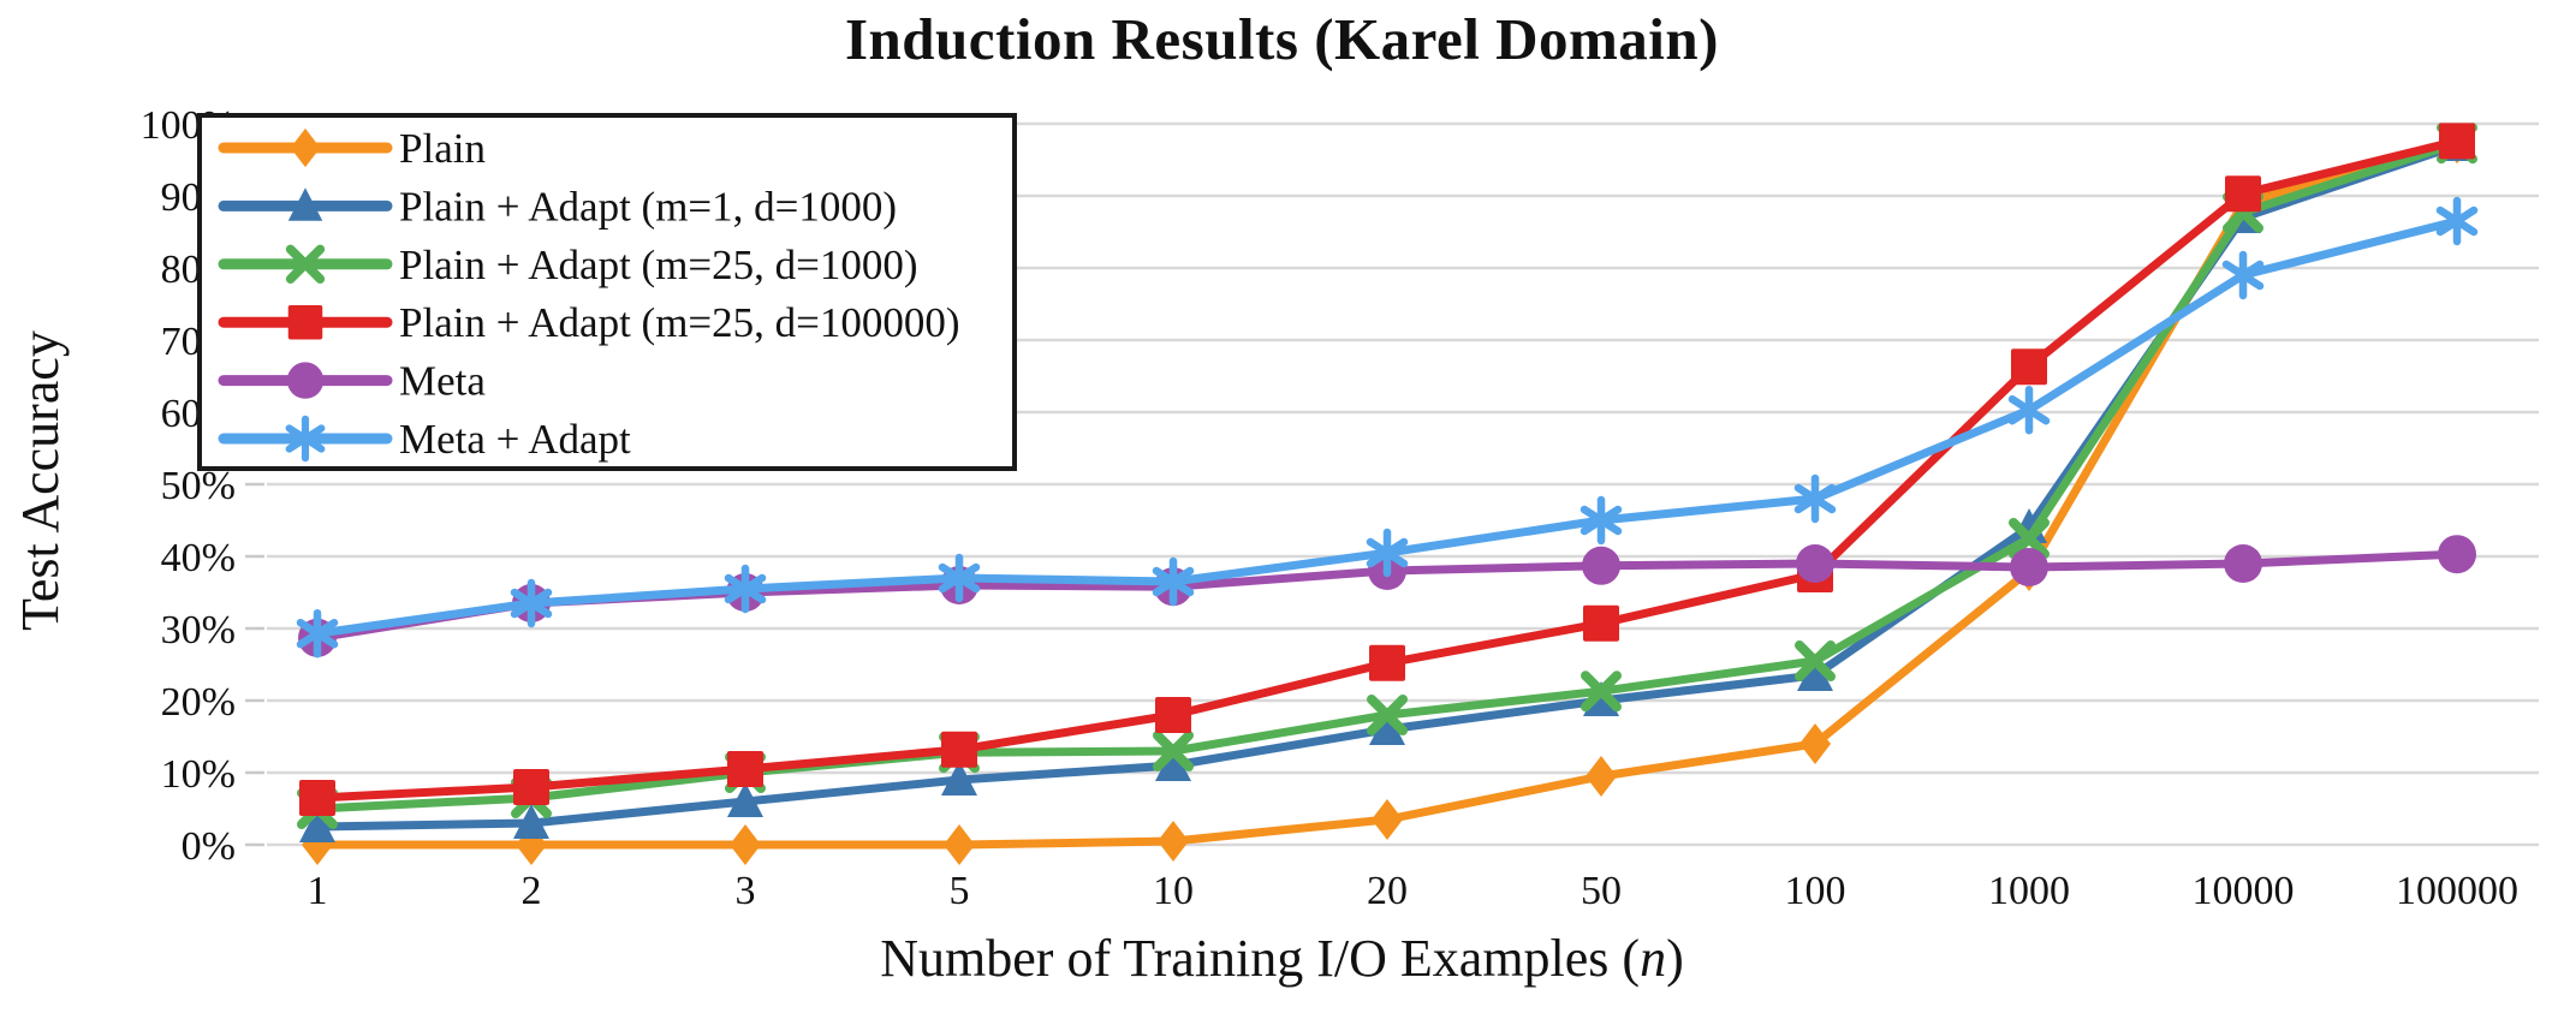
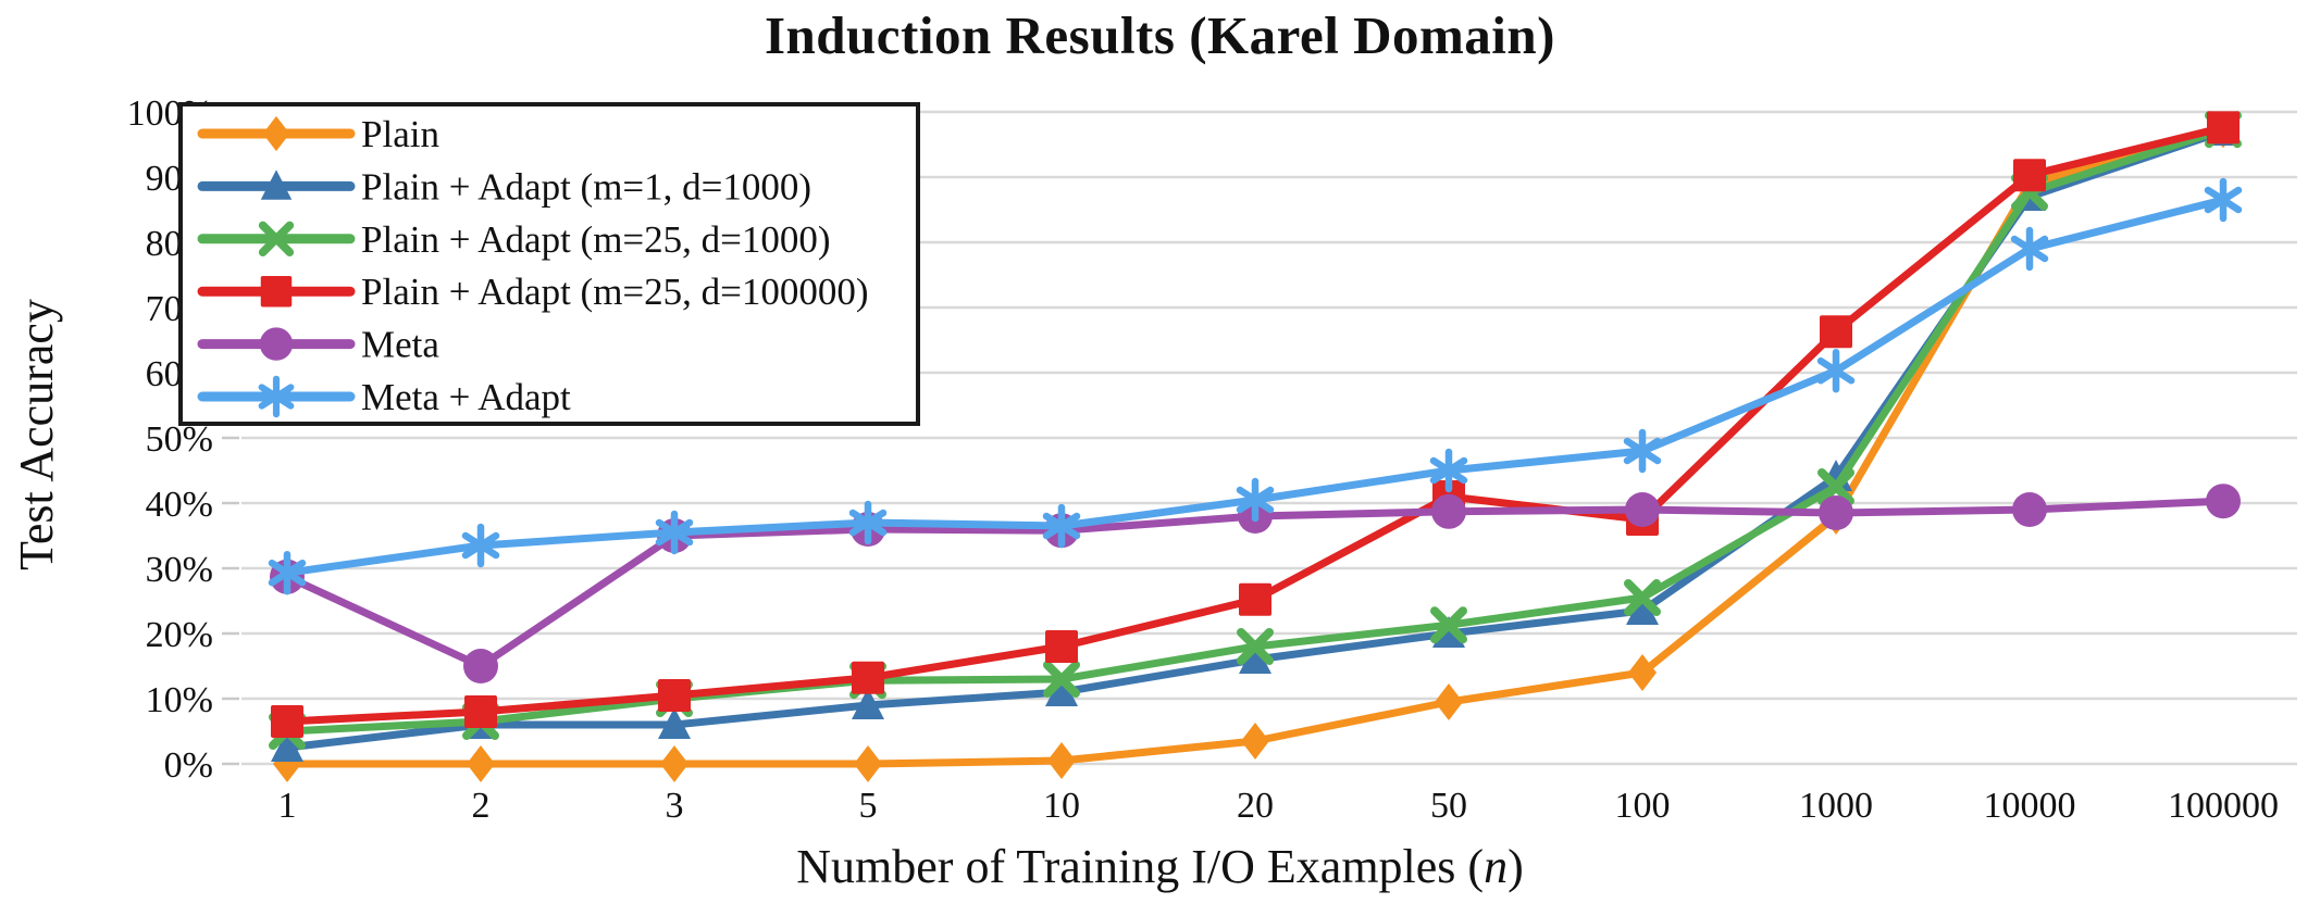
Plain + Adapt (m=1, d=1000)/2: 3% -> 6%
Meta/2: 34% -> 15%
Plain + Adapt (m=25, d=100000)/50: 31% -> 41%
